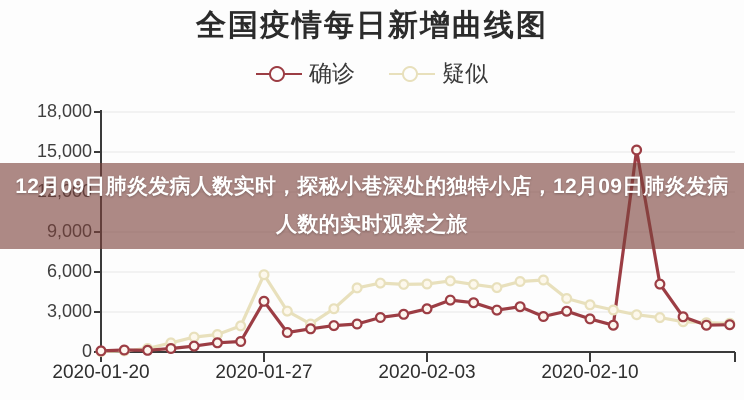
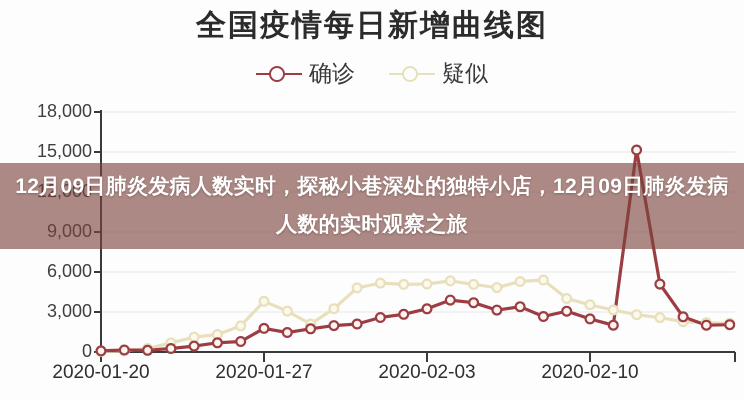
确诊/2020-01-27: 3800 -> 1800
疑似/2020-01-27: 5800 -> 3800
